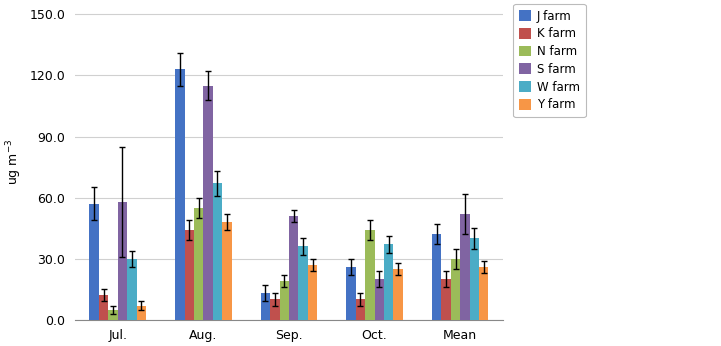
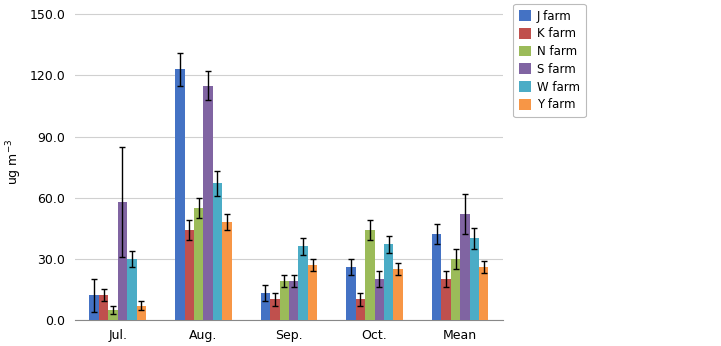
J farm/Jul.: 57 -> 12
S farm/Sep.: 51 -> 19
